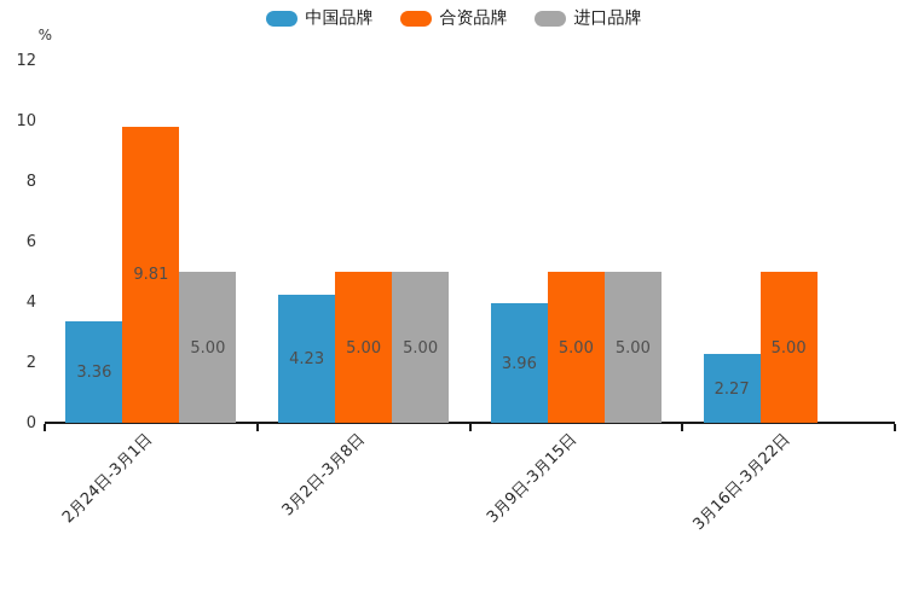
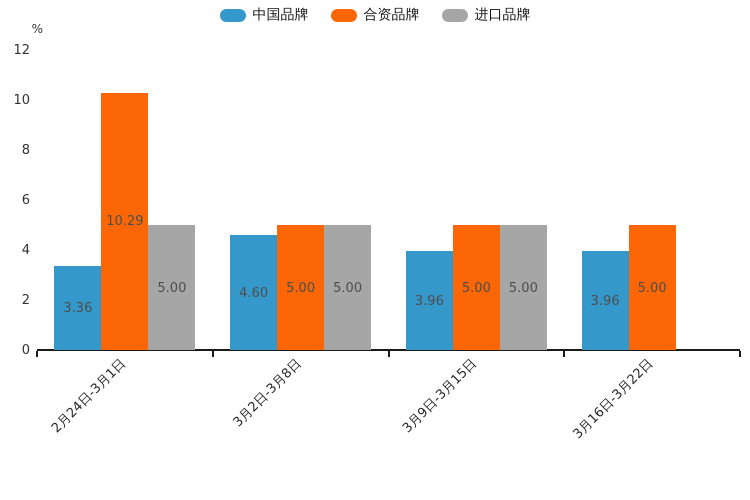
合资品牌/2月24日-3月1日: 9.81 -> 10.29
中国品牌/3月2日-3月8日: 4.23 -> 4.60
中国品牌/3月16日-3月22日: 2.27 -> 3.96
